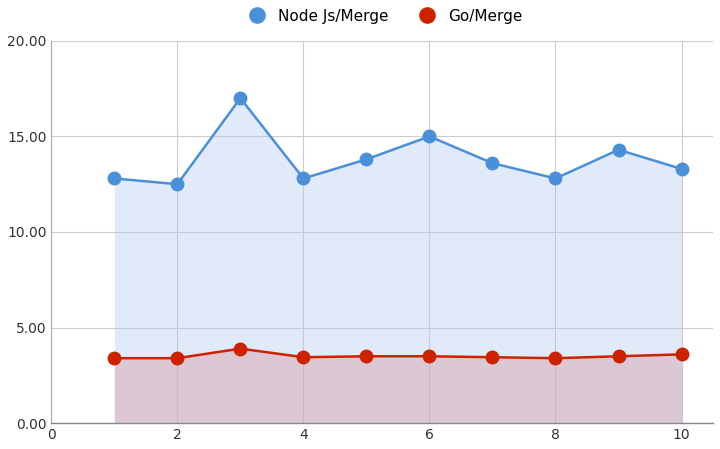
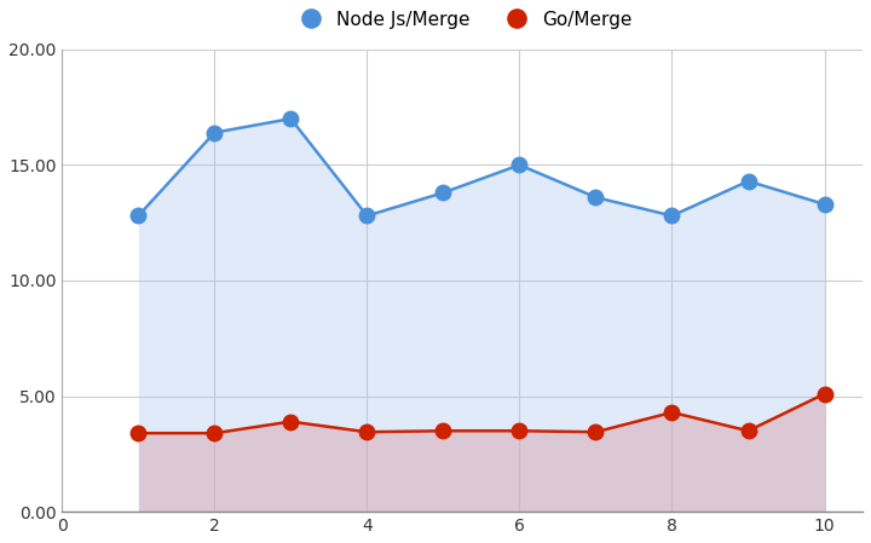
Node Js/Merge/2: 12.5 -> 16.4
Go/Merge/8: 3.4 -> 4.3
Go/Merge/10: 3.6 -> 5.1
